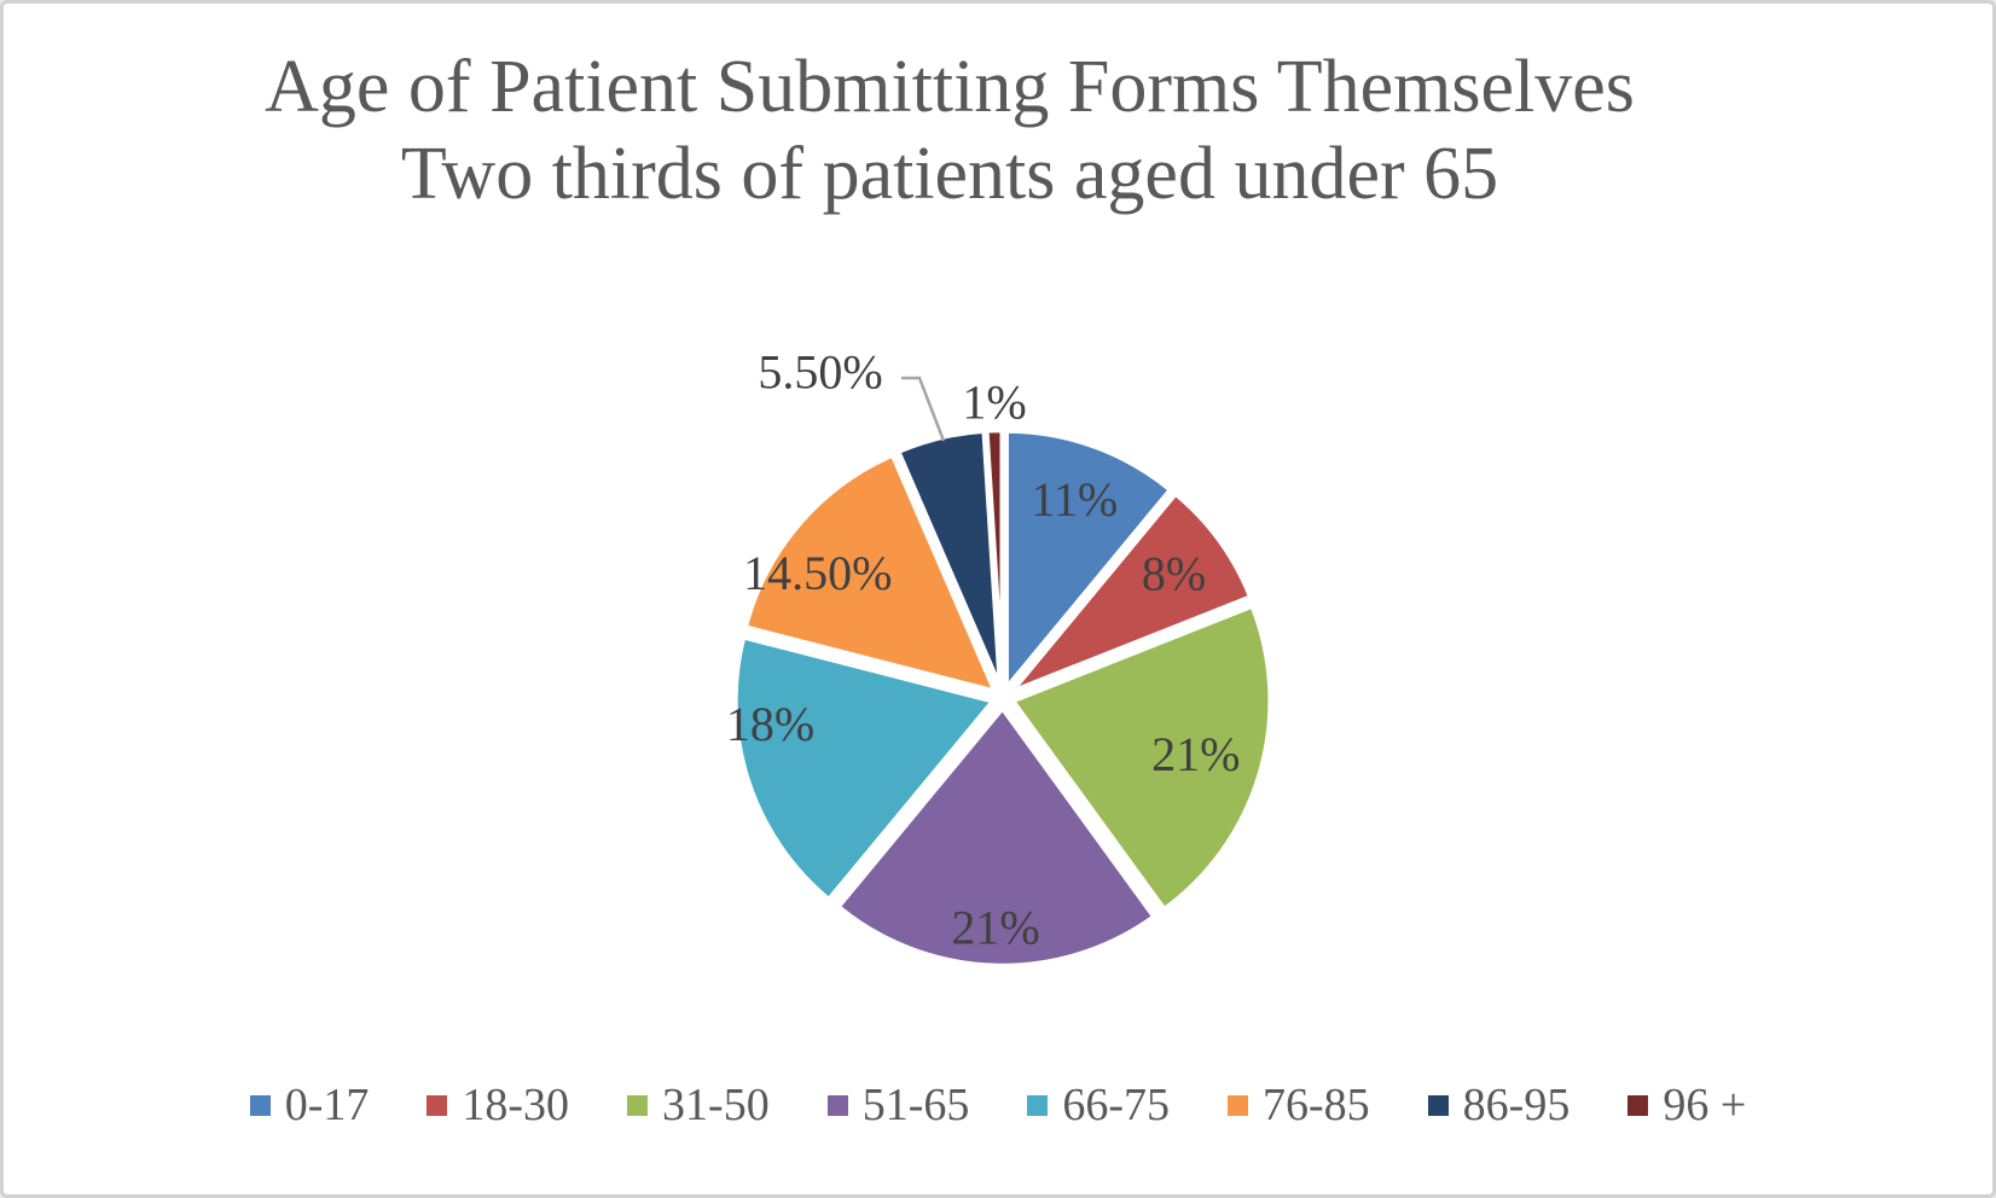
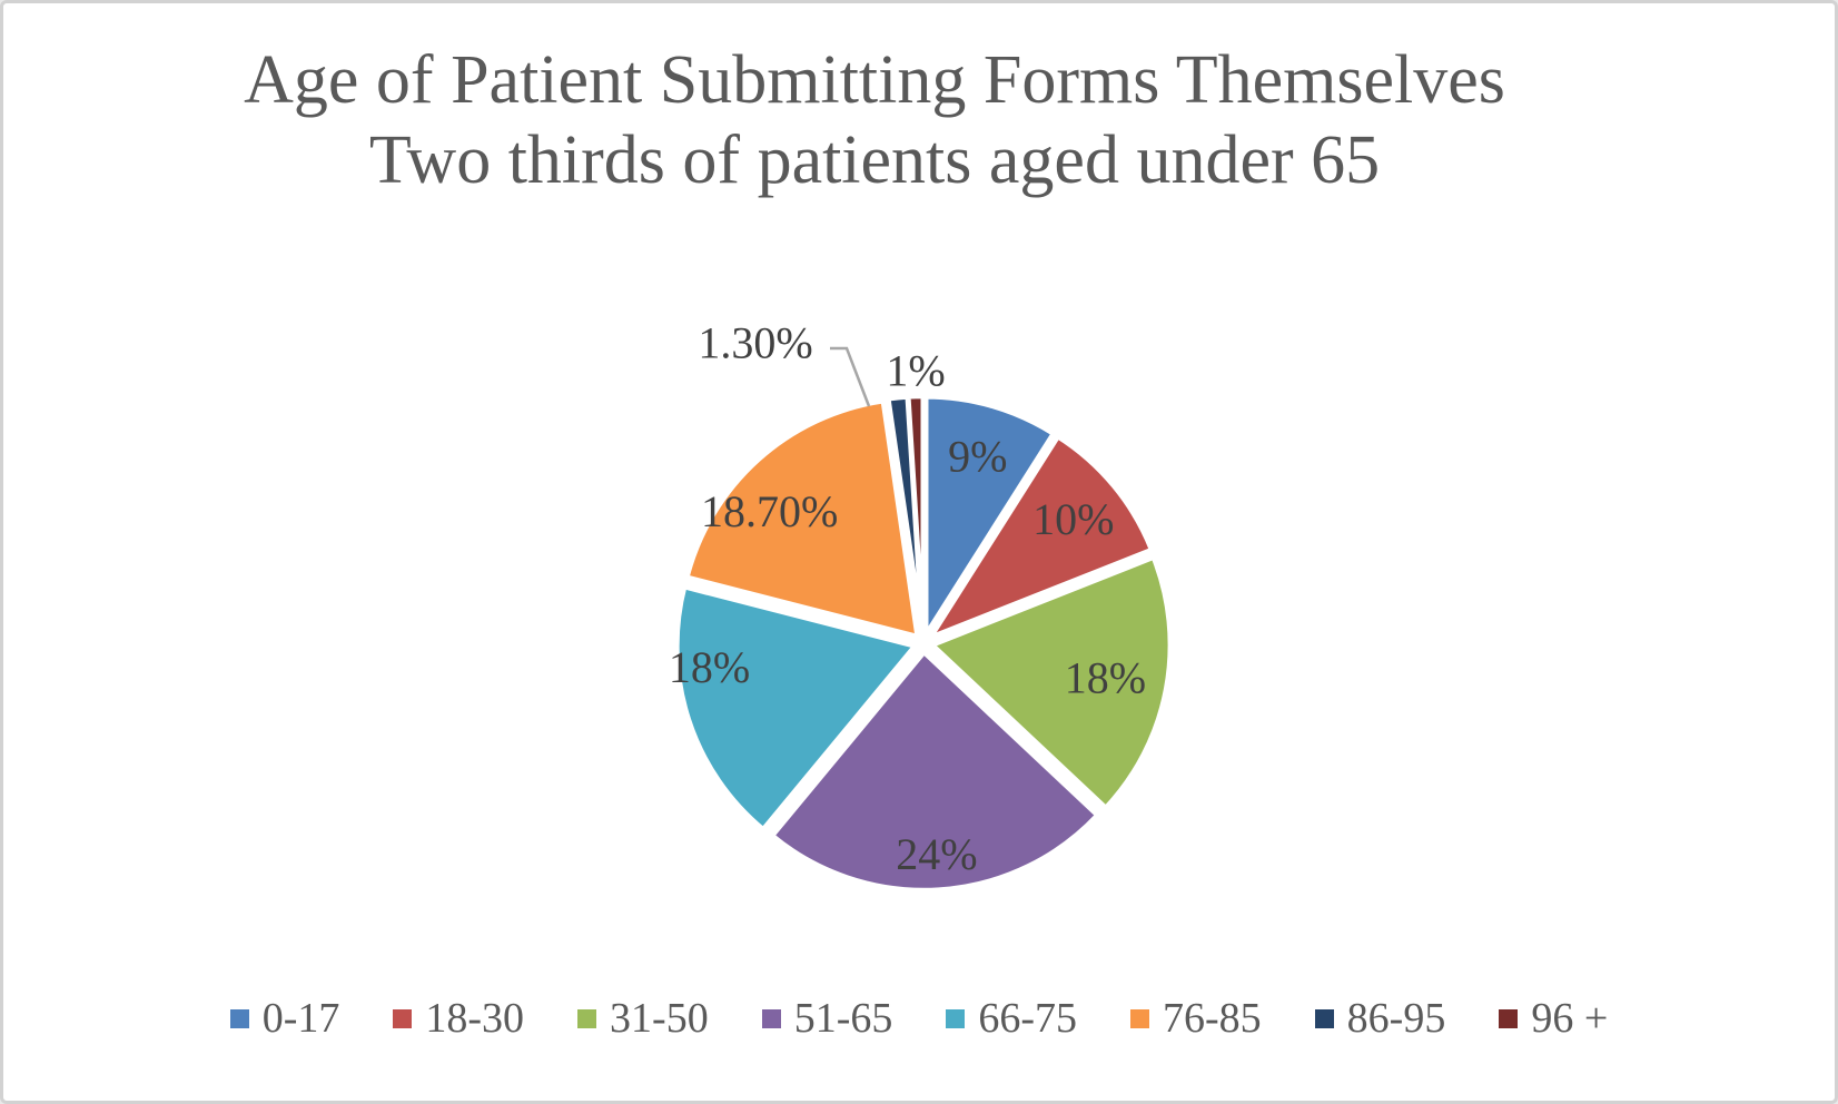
0-17: 11% -> 9%
18-30: 8% -> 10%
31-50: 21% -> 18%
51-65: 21% -> 24%
76-85: 14.50% -> 18.70%
86-95: 5.50% -> 1.30%
